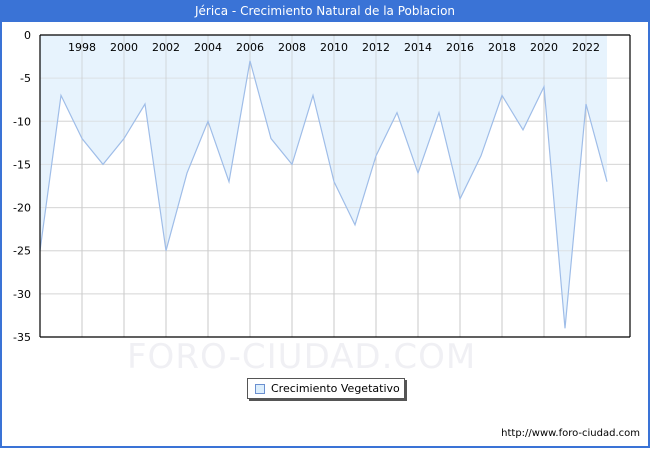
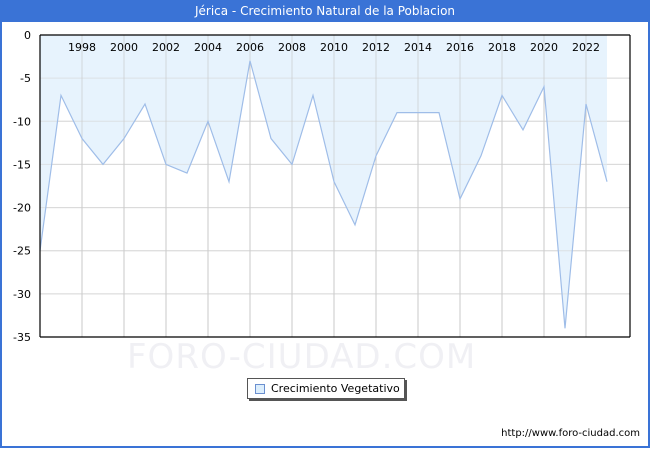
2002: -25 -> -15
2014: -16 -> -9
